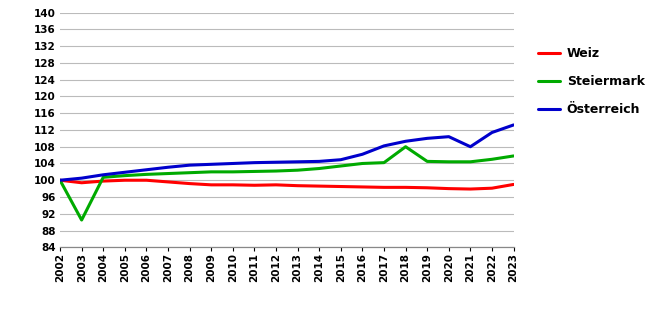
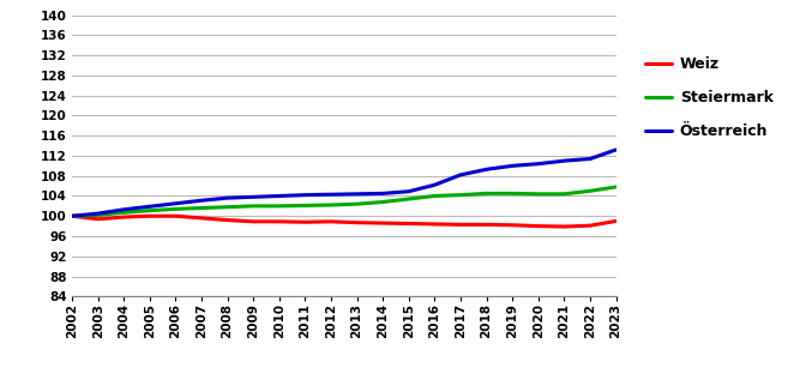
Steiermark/2003: 90.5 -> 100.2
Steiermark/2018: 108.0 -> 104.5
Österreich/2021: 108.0 -> 111.0
